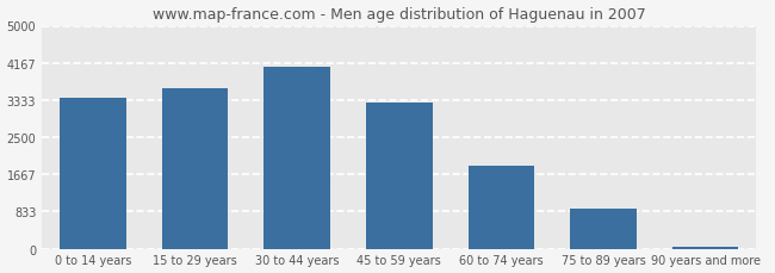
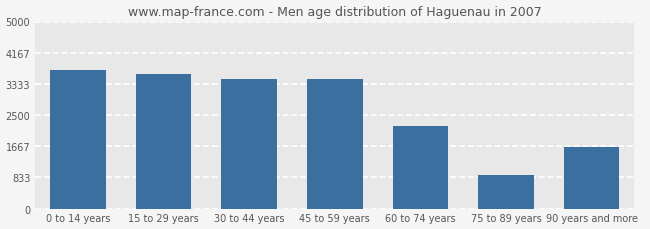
0 to 14 years: 3390 -> 3700
30 to 44 years: 4080 -> 3450
45 to 59 years: 3280 -> 3450
60 to 74 years: 1870 -> 2200
90 years and more: 50 -> 1650
